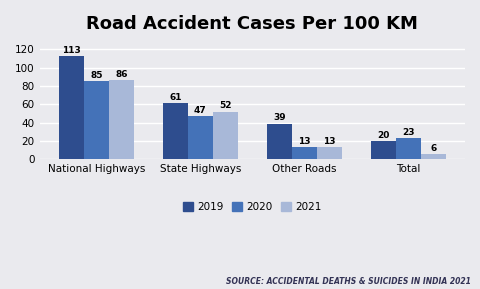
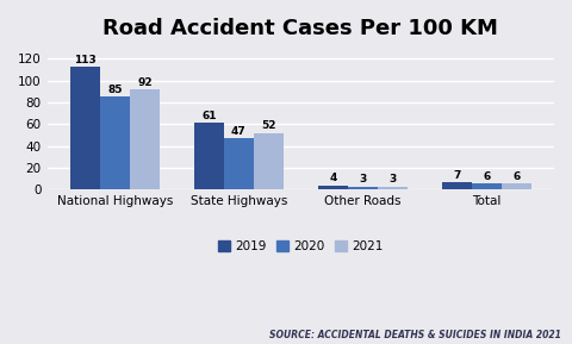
2021/National Highways: 86 -> 92
2019/Other Roads: 39 -> 4
2020/Other Roads: 13 -> 3
2021/Other Roads: 13 -> 3
2019/Total: 20 -> 7
2020/Total: 23 -> 6
